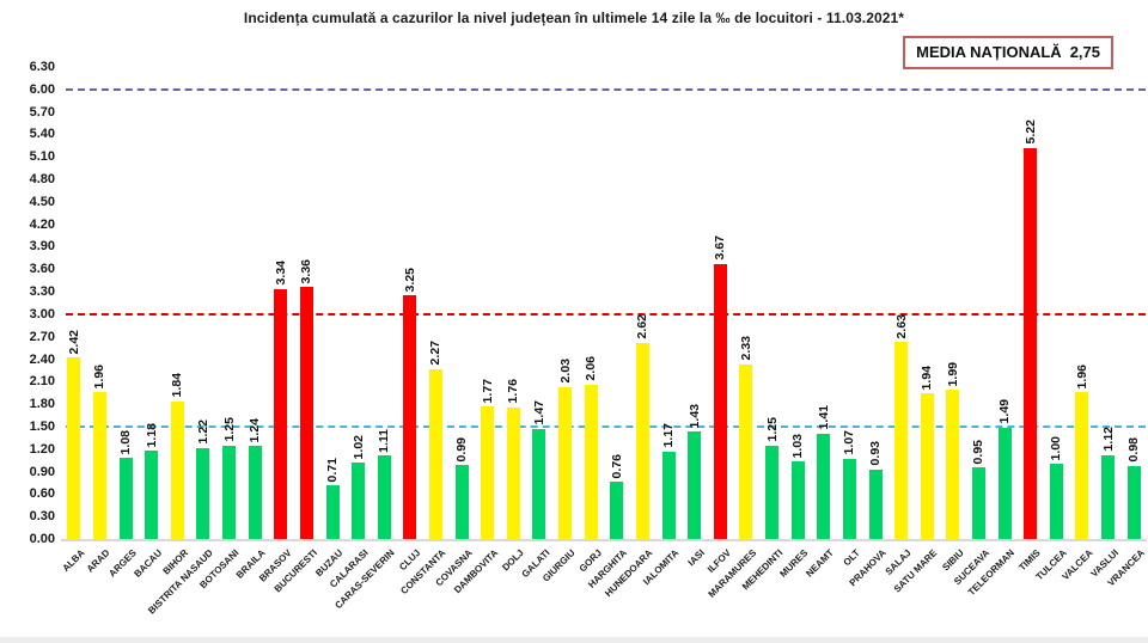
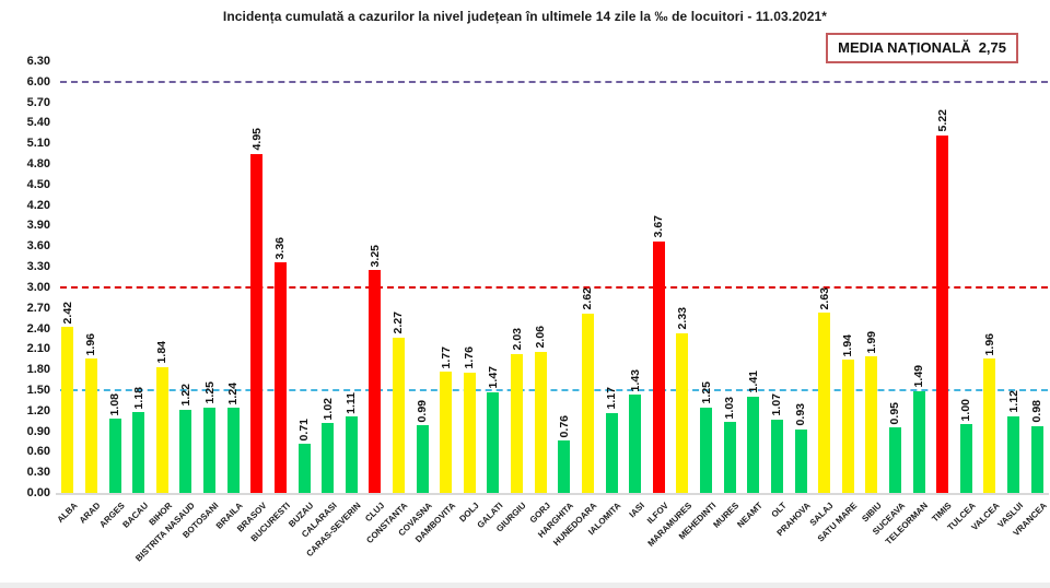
BRASOV: 3.34 -> 4.95
